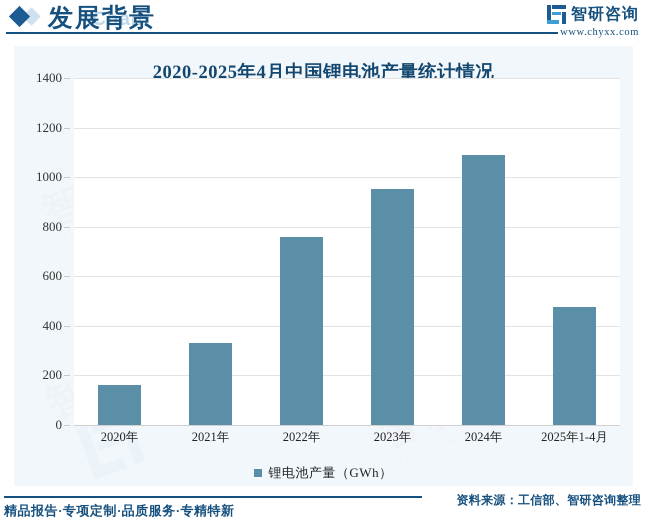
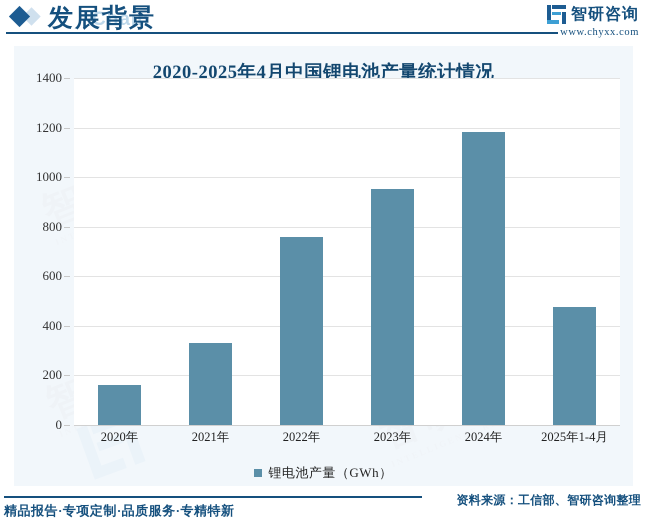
2024年: 1090 -> 1180
